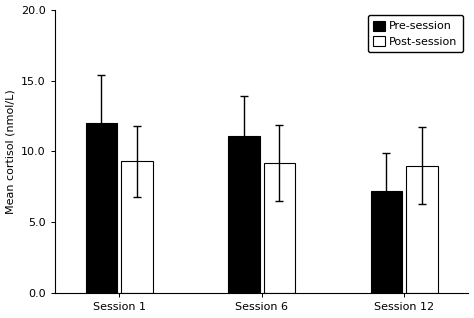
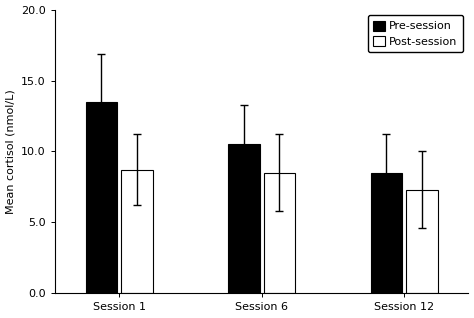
Pre-session/Session 1: 12.0 -> 13.5
Post-session/Session 1: 9.3 -> 8.7
Pre-session/Session 6: 11.1 -> 10.5
Post-session/Session 6: 9.2 -> 8.5
Pre-session/Session 12: 7.2 -> 8.5
Post-session/Session 12: 9.0 -> 7.3
